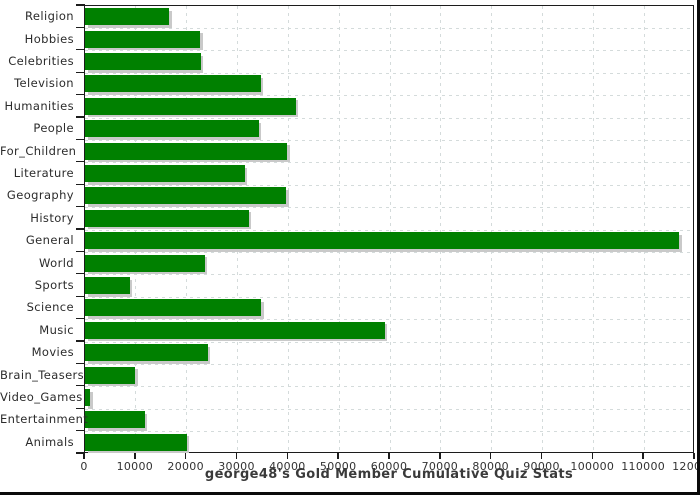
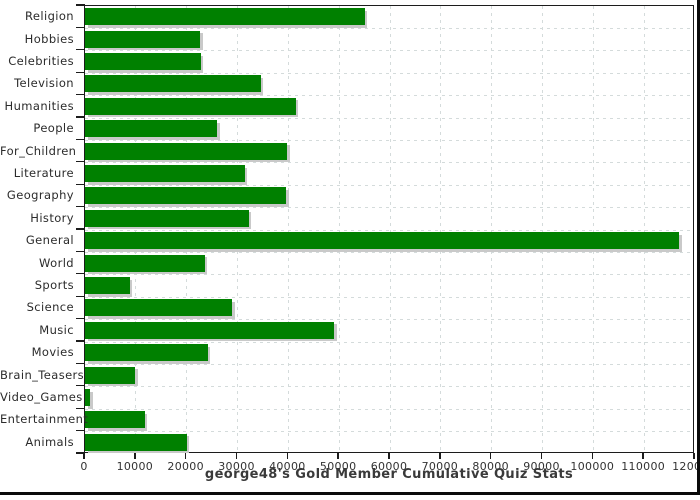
Religion: 17000 -> 55000
People: 34000 -> 26000
Science: 35000 -> 29000
Music: 59000 -> 49000
